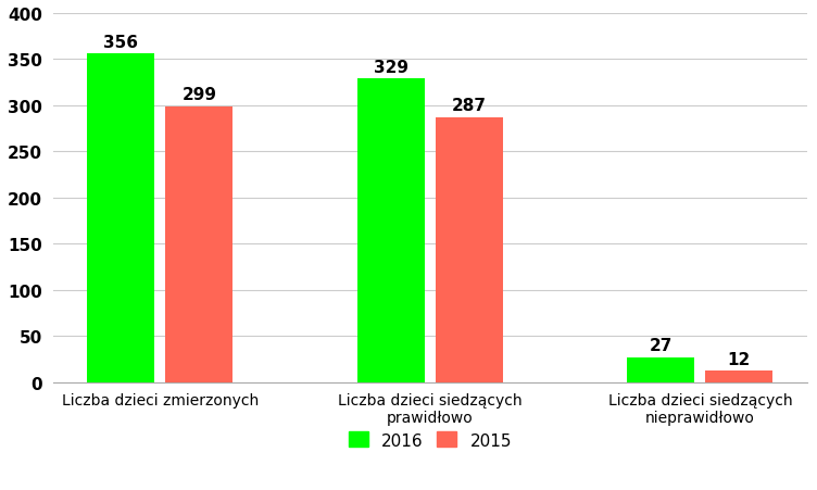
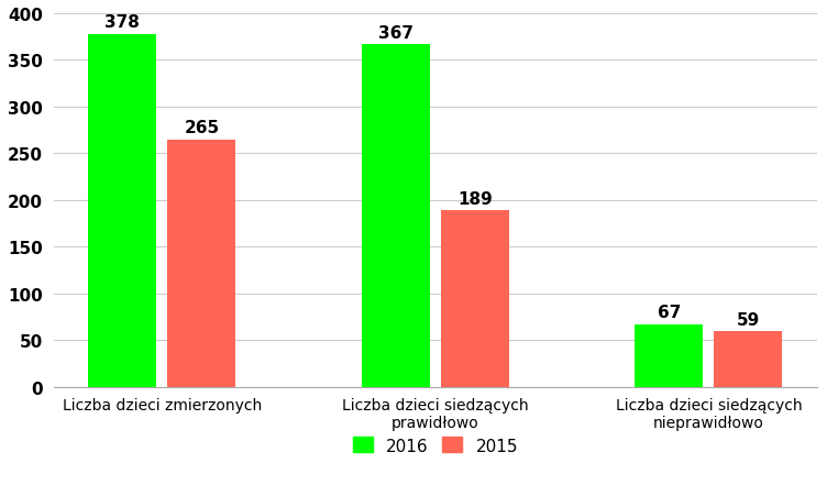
2016/Liczba dzieci zmierzonych: 356 -> 378
2015/Liczba dzieci zmierzonych: 299 -> 265
2016/Liczba dzieci siedzących prawidłowo: 329 -> 367
2015/Liczba dzieci siedzących prawidłowo: 287 -> 189
2016/Liczba dzieci siedzących nieprawidłowo: 27 -> 67
2015/Liczba dzieci siedzących nieprawidłowo: 12 -> 59
